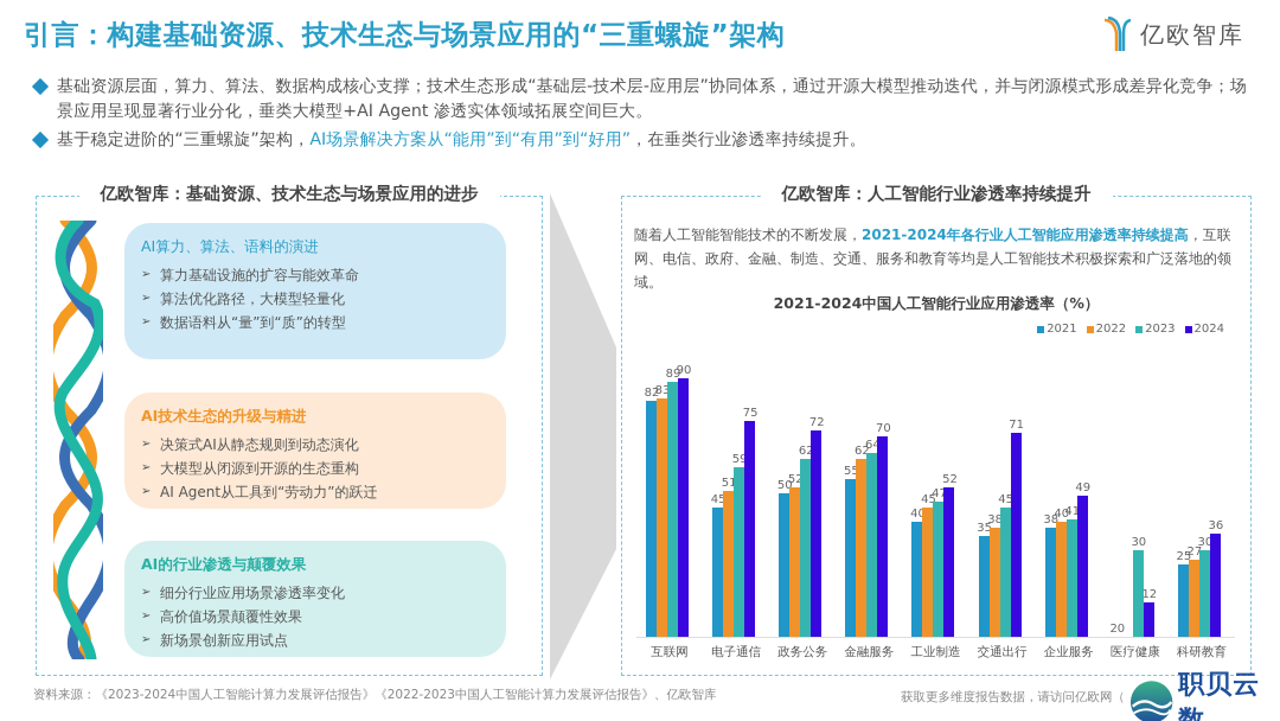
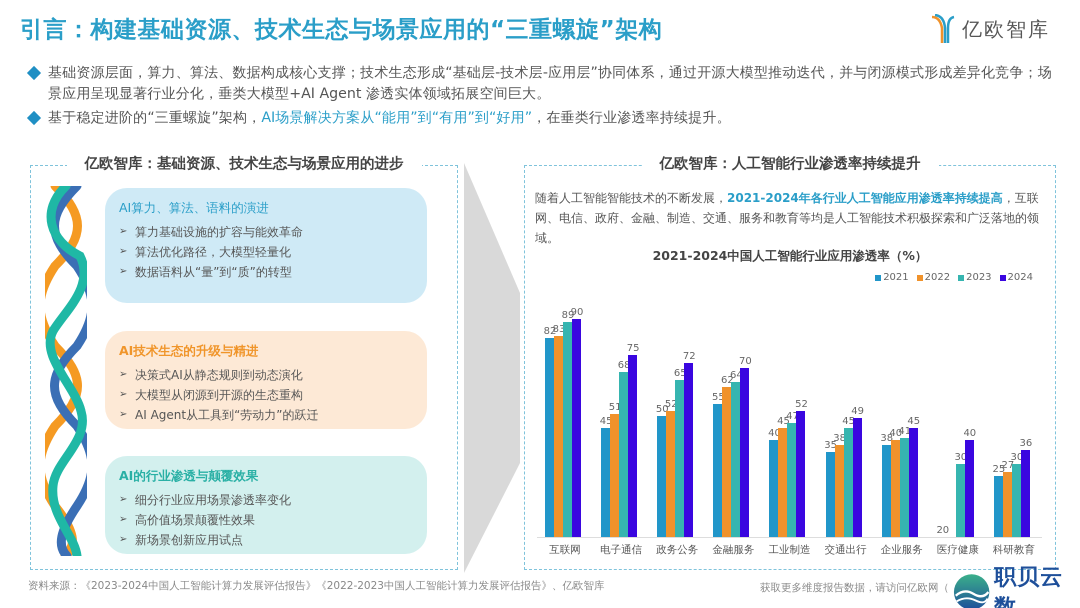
2023/电子通信: 59 -> 68
2023/政务公务: 62 -> 65
2024/交通出行: 71 -> 49
2024/企业服务: 49 -> 45
2024/医疗健康: 12 -> 40
